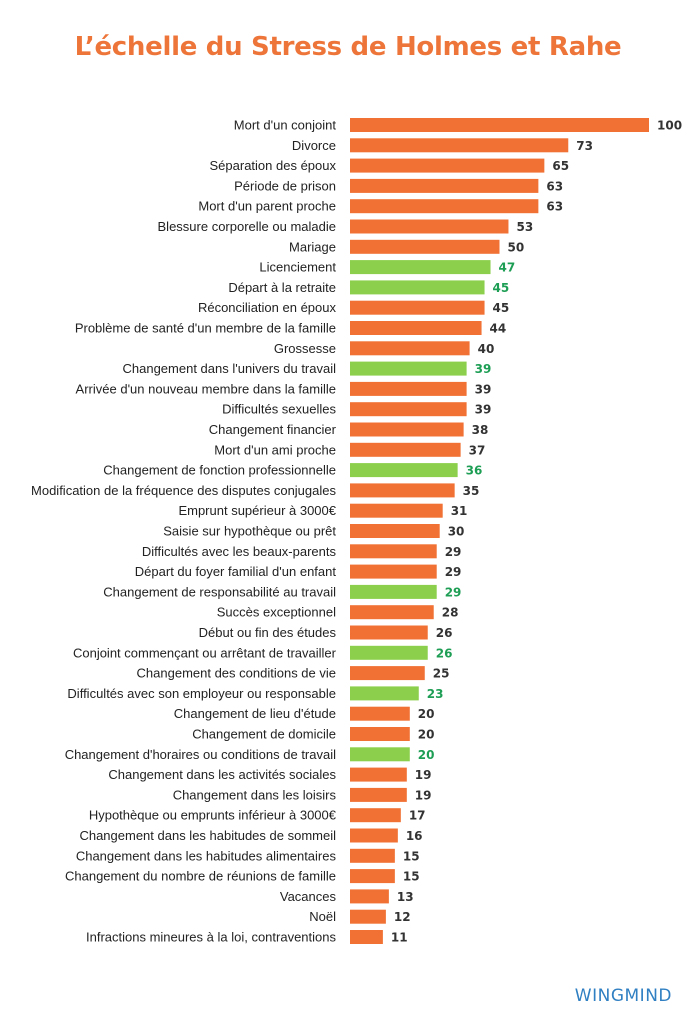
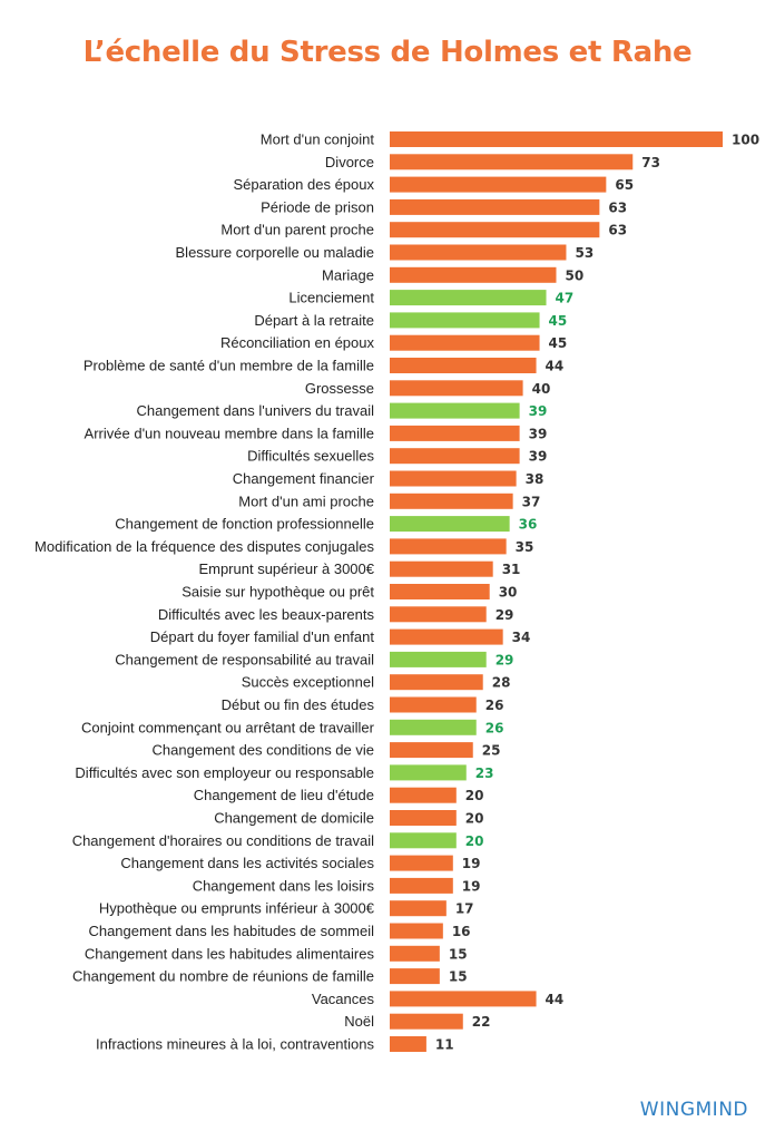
Départ du foyer familial d'un enfant: 29 -> 34
Vacances: 13 -> 44
Noël: 12 -> 22
